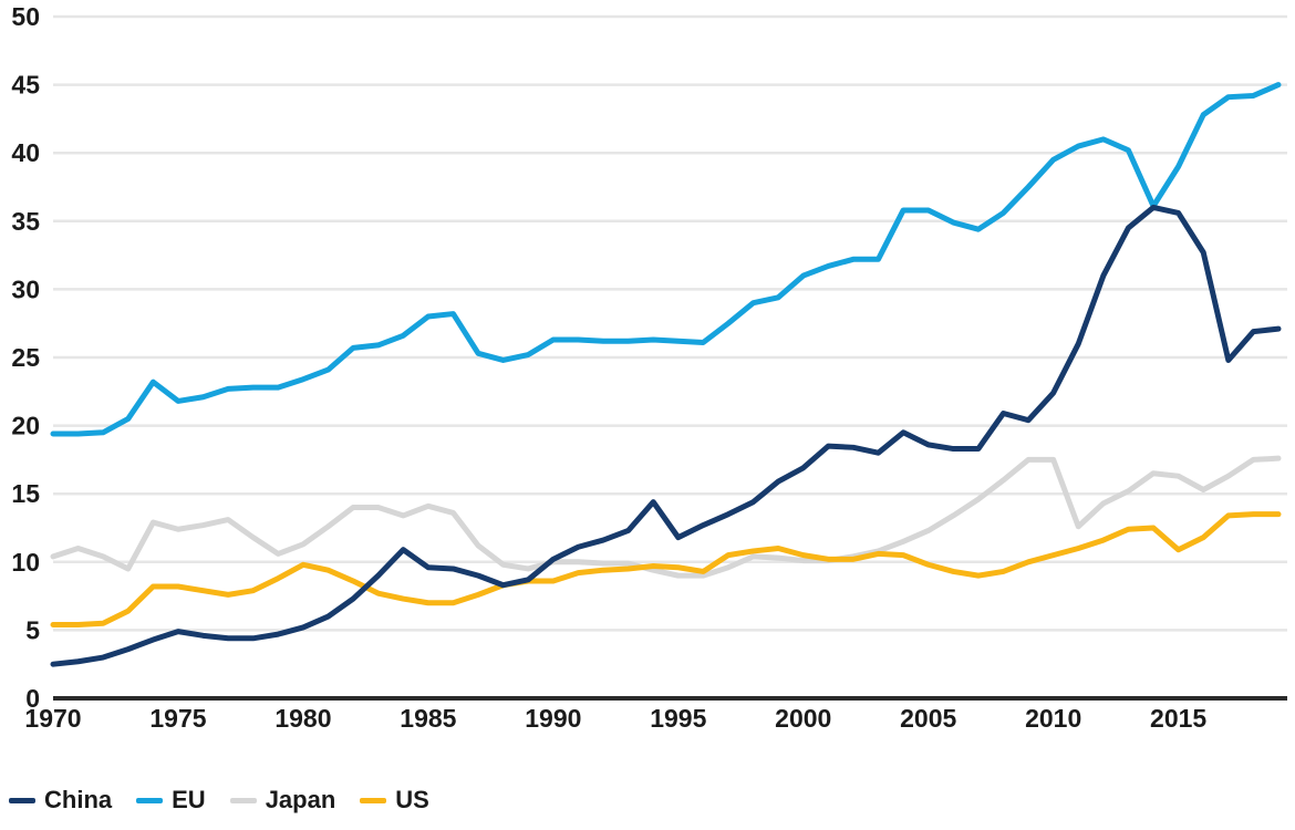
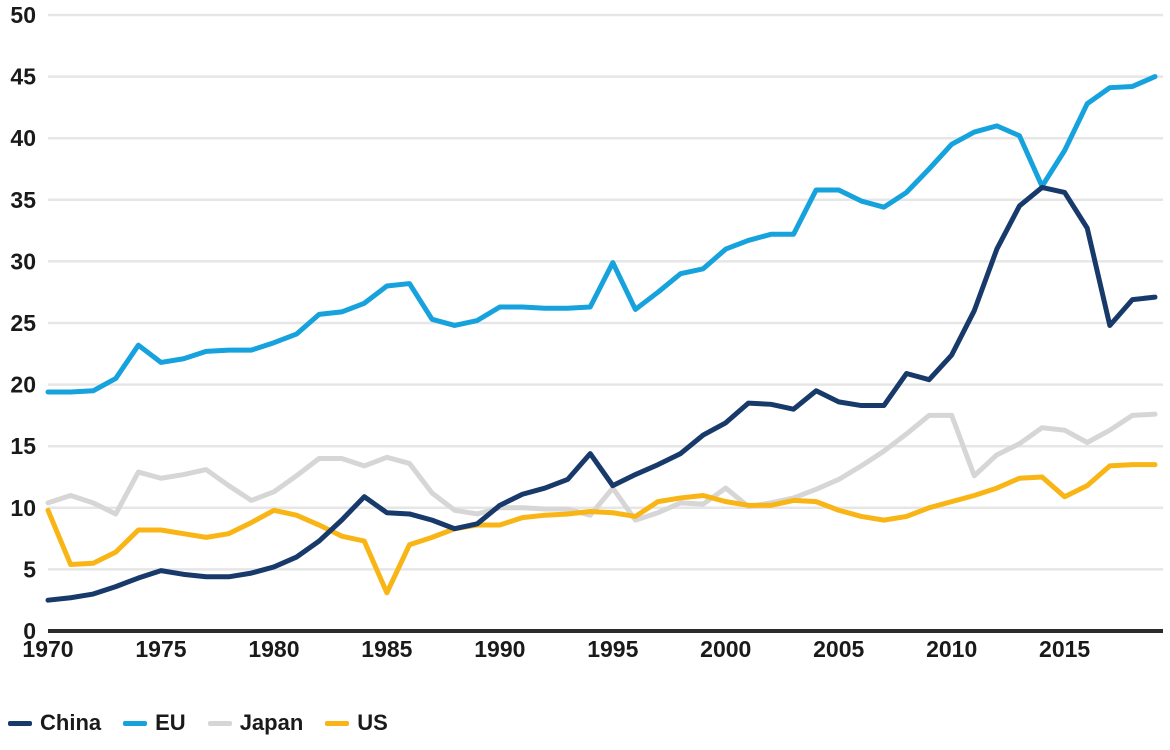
US/1970: 5.4 -> 9.8
US/1985: 7.0 -> 3.1
EU/1995: 26.2 -> 29.9
Japan/1995: 9.0 -> 11.6
Japan/2000: 10.1 -> 11.6
